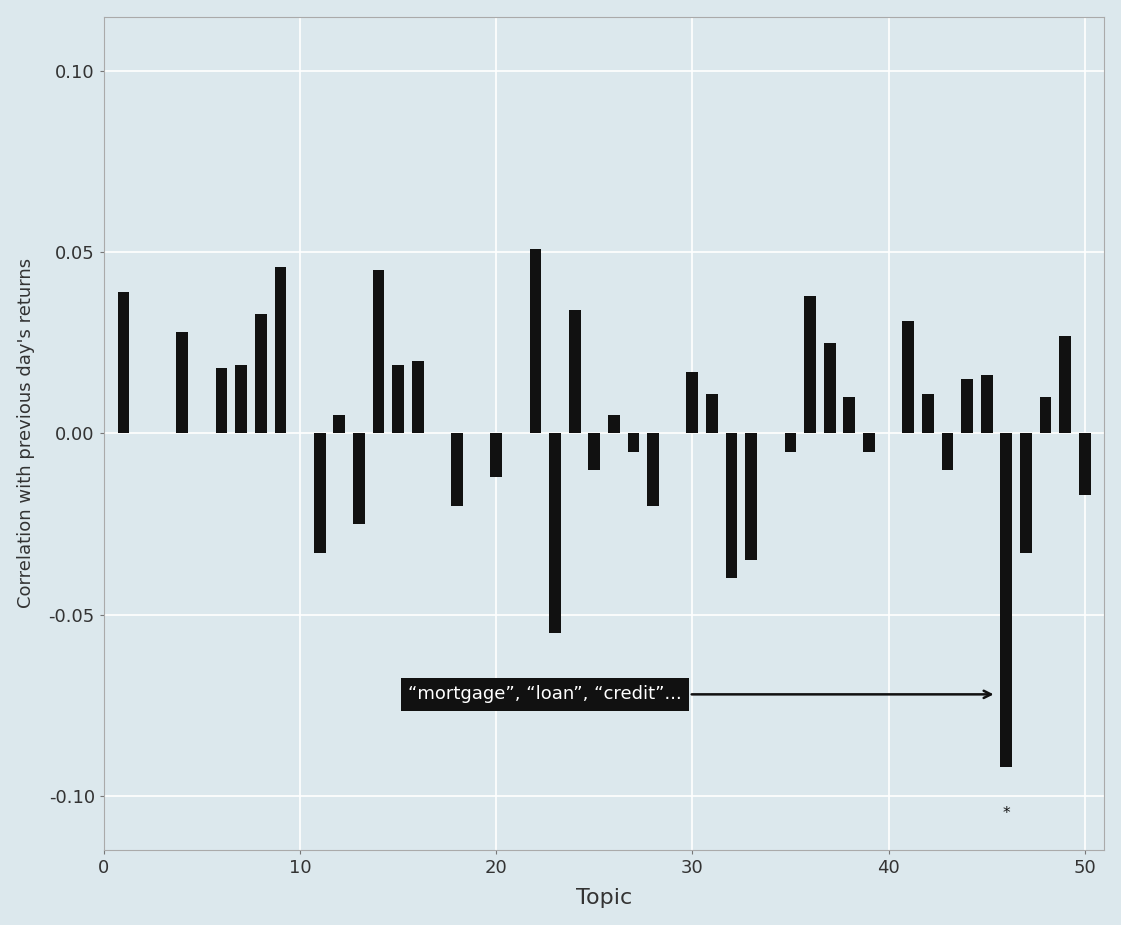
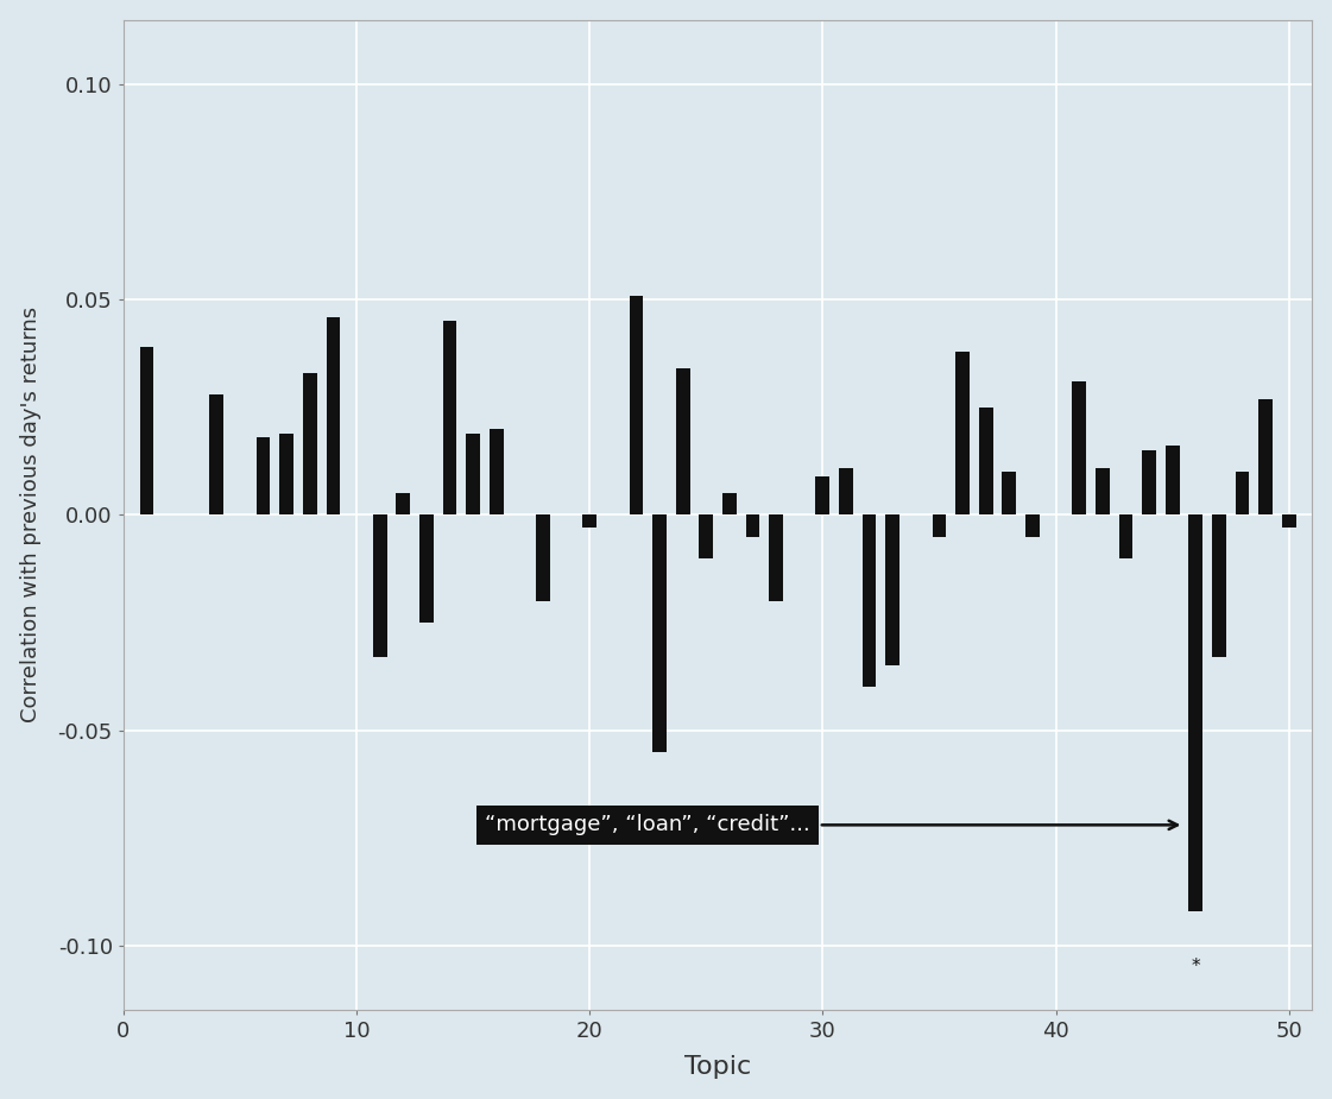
20: -0.012 -> -0.003
30: 0.017 -> 0.009
50: -0.017 -> -0.003
